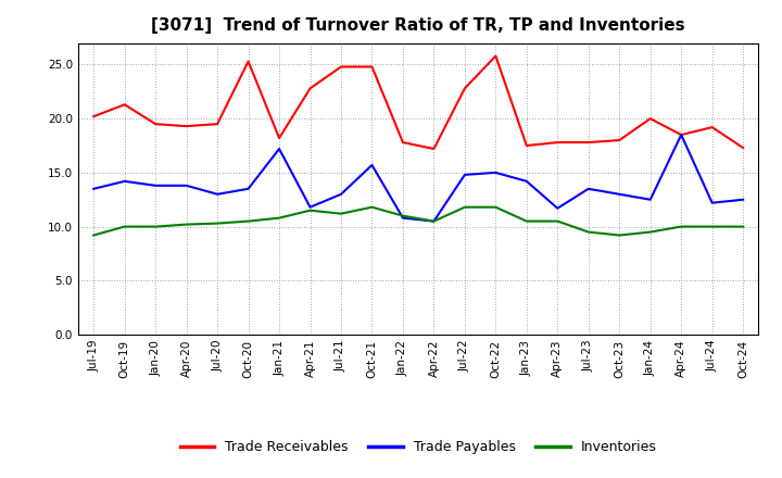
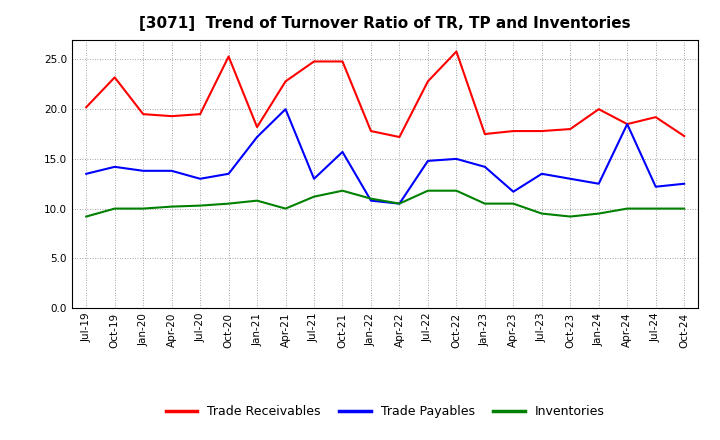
Trade Receivables/Oct-19: 21.3 -> 23.2
Trade Payables/Apr-21: 11.8 -> 20.0
Inventories/Apr-21: 11.5 -> 10.0
